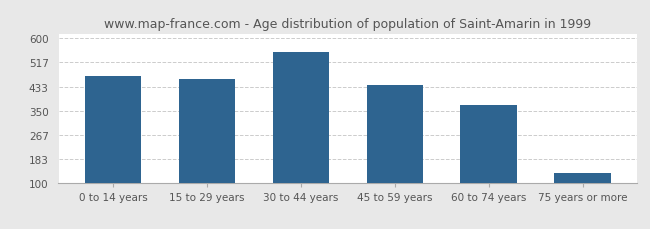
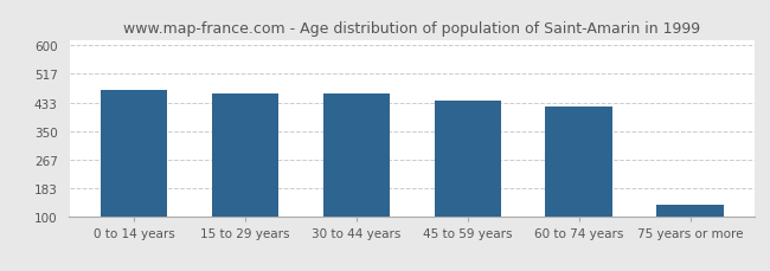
30 to 44 years: 552 -> 460
60 to 74 years: 370 -> 420
